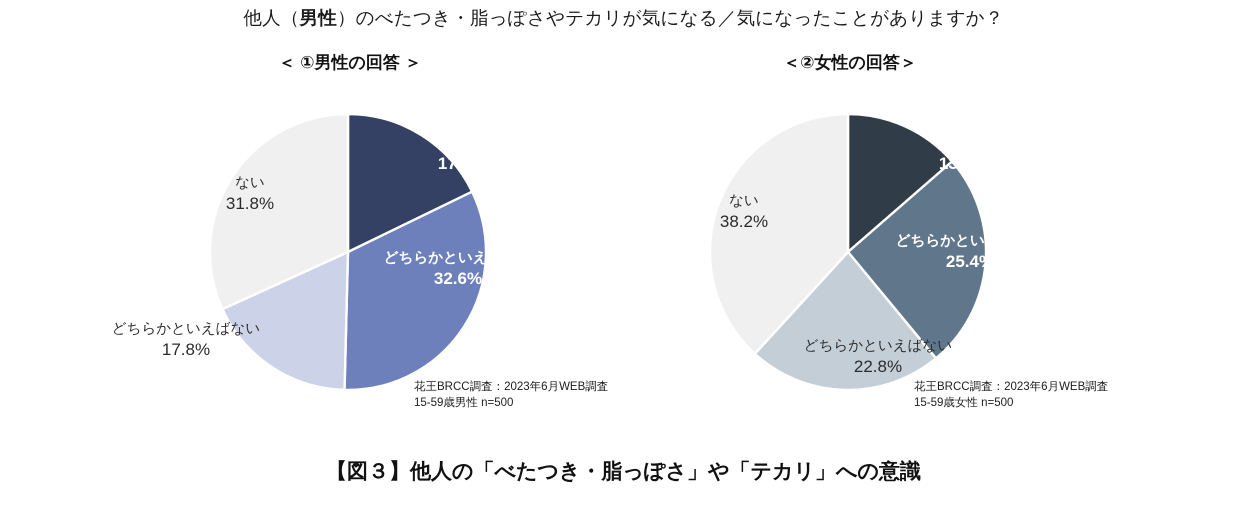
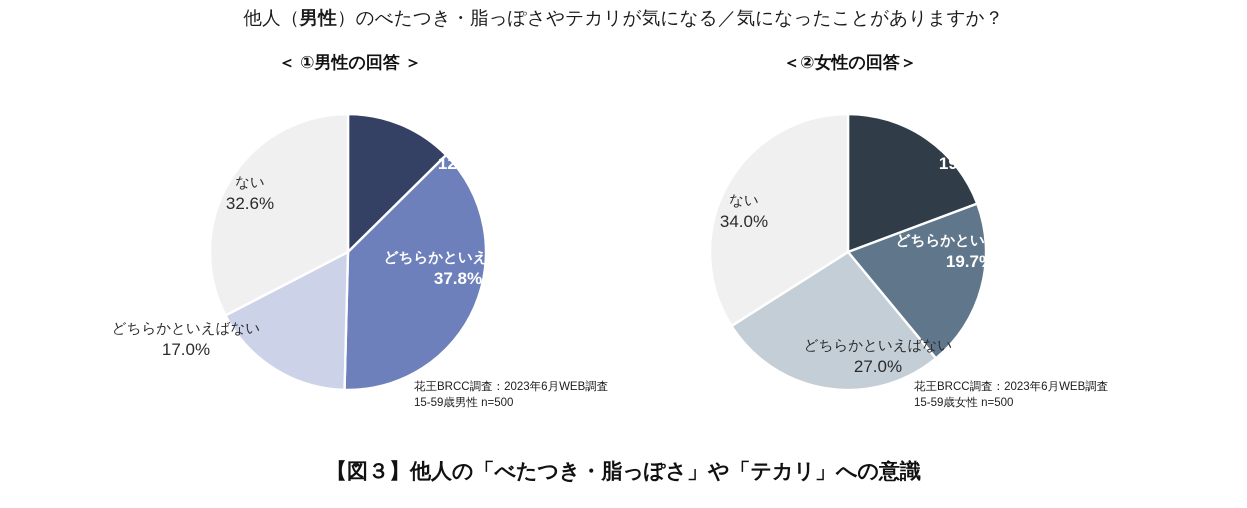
＜ ①男性の回答 ＞/ある: 17.8% -> 12.6%
＜ ①男性の回答 ＞/どちらかといえばある: 32.6% -> 37.8%
＜ ①男性の回答 ＞/どちらかといえばない: 17.8% -> 17.0%
＜ ①男性の回答 ＞/ない: 31.8% -> 32.6%
＜②女性の回答＞/ある: 13.6% -> 19.3%
＜②女性の回答＞/どちらかといえばある: 25.4% -> 19.7%
＜②女性の回答＞/どちらかといえばない: 22.8% -> 27.0%
＜②女性の回答＞/ない: 38.2% -> 34.0%
